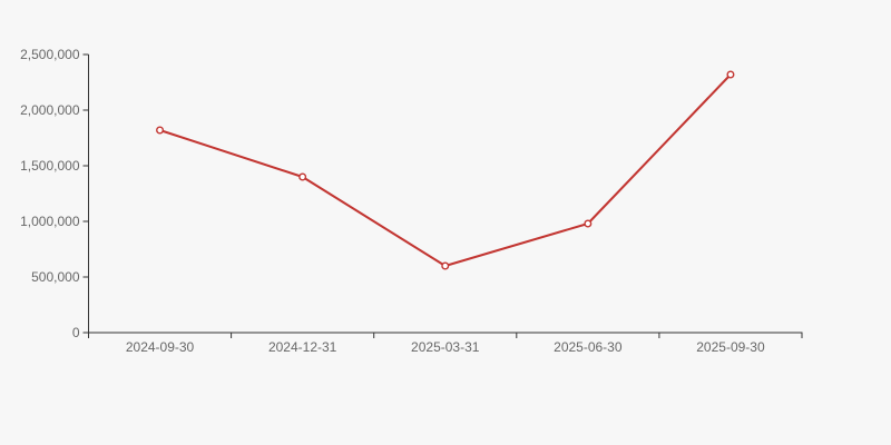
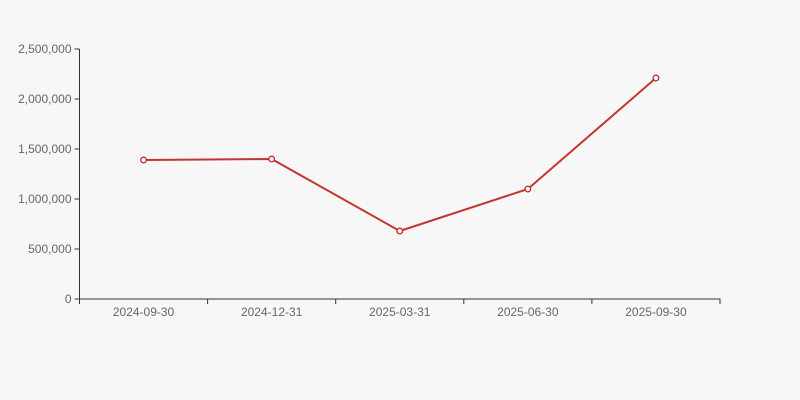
2024-09-30: 1820000 -> 1390000
2025-03-31: 600000 -> 680000
2025-06-30: 980000 -> 1100000
2025-09-30: 2320000 -> 2210000
